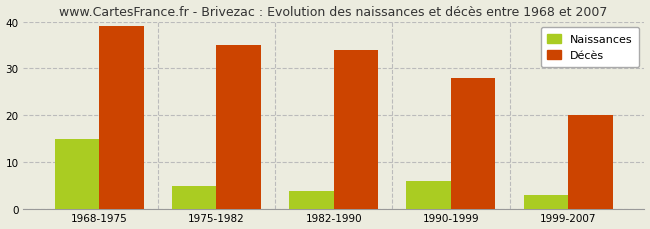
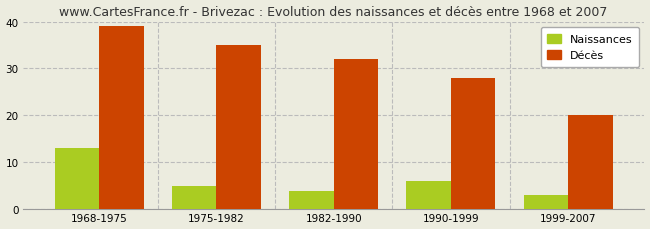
Naissances/1968-1975: 15 -> 13
Décès/1982-1990: 34 -> 32
